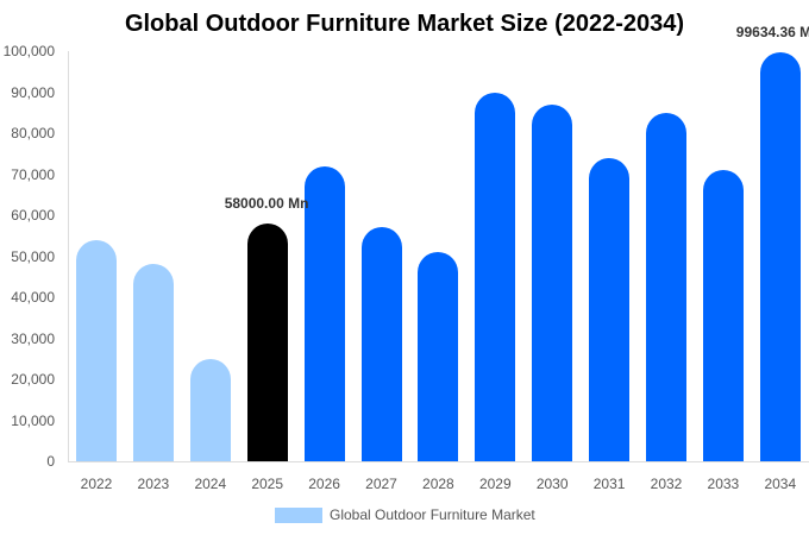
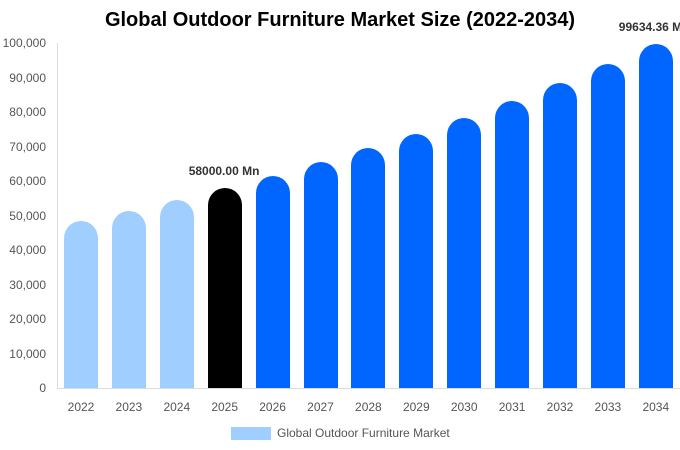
2022: 54000 -> 48000
2023: 48000 -> 51000
2024: 25000 -> 55000
2026: 72000 -> 62000
2027: 57000 -> 65000
2028: 51000 -> 69000
2029: 90000 -> 74000
2030: 87000 -> 78000
2031: 74000 -> 83000
2032: 85000 -> 88000
2033: 71000 -> 94000
